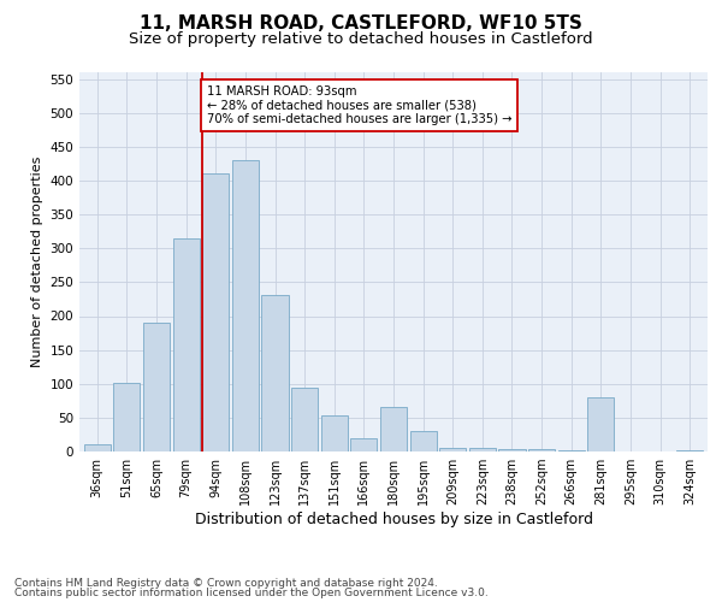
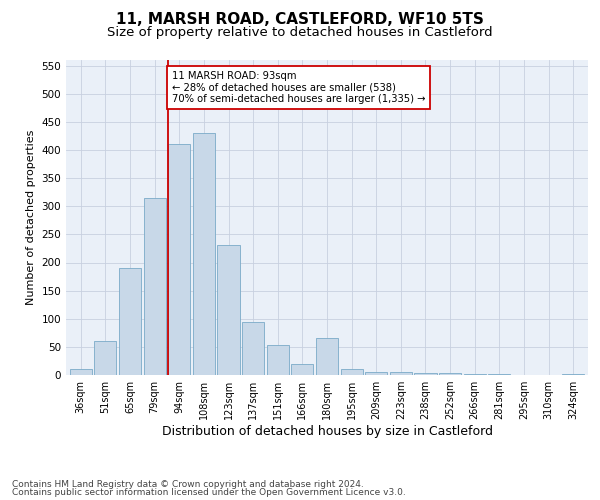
51sqm: 102 -> 60
195sqm: 30 -> 10
281sqm: 80 -> 1
